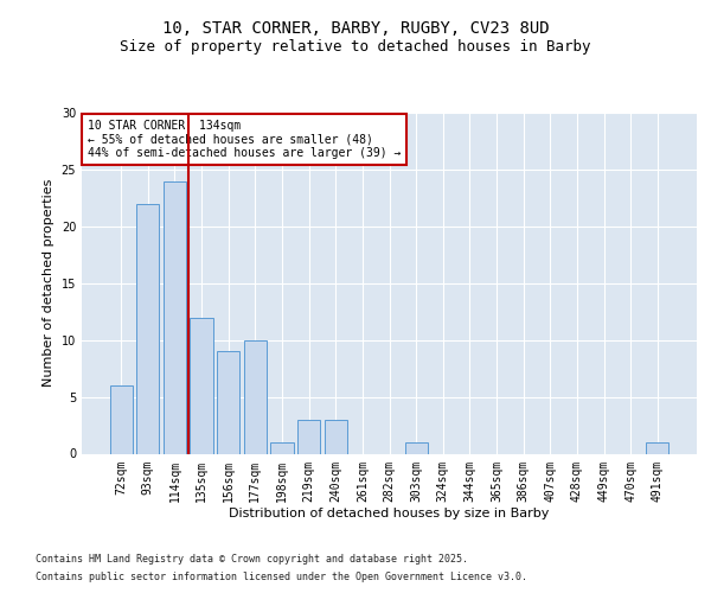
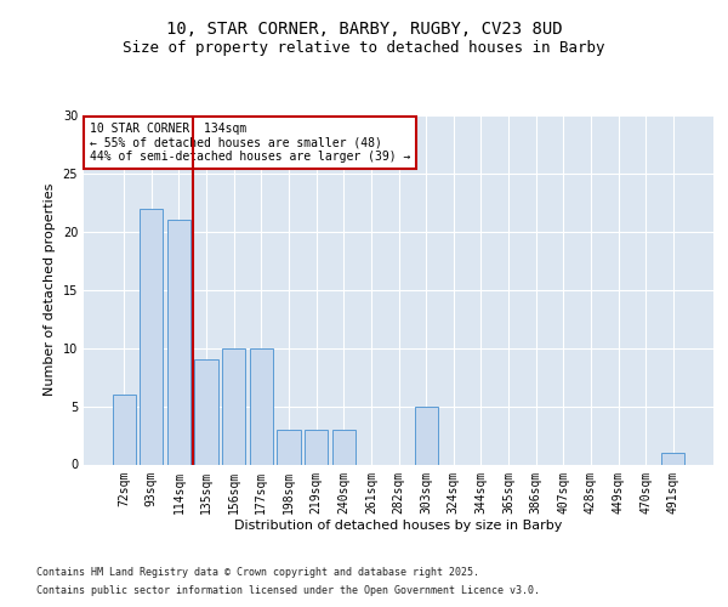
114sqm: 24 -> 21
135sqm: 12 -> 9
156sqm: 9 -> 10
198sqm: 1 -> 3
303sqm: 1 -> 5
